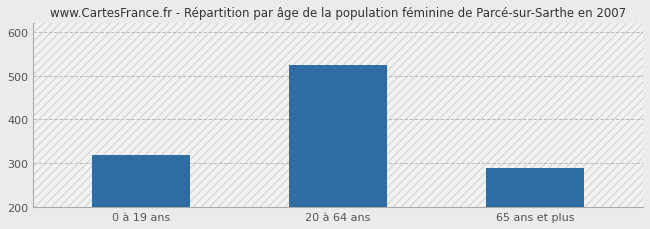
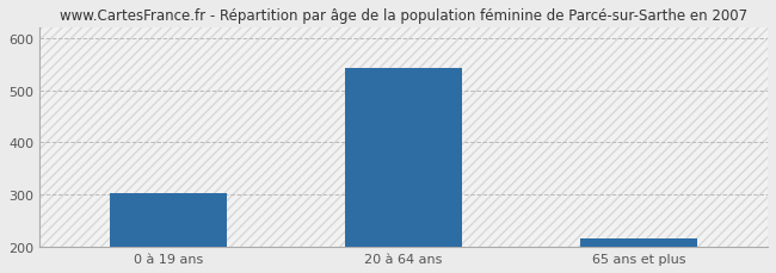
0 à 19 ans: 320 -> 303
20 à 64 ans: 525 -> 542
65 ans et plus: 290 -> 216
